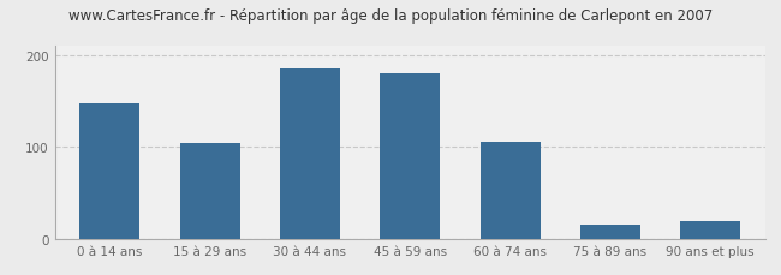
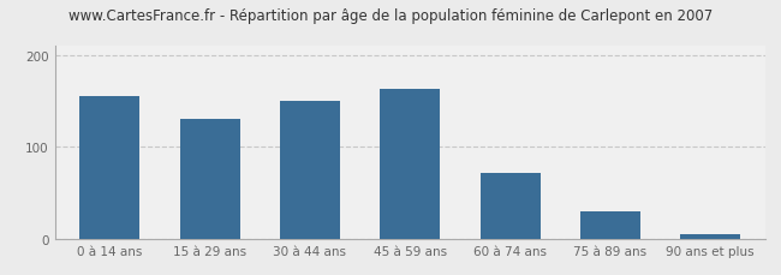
0 à 14 ans: 148 -> 155
15 à 29 ans: 104 -> 130
30 à 44 ans: 186 -> 150
45 à 59 ans: 180 -> 163
60 à 74 ans: 106 -> 72
75 à 89 ans: 16 -> 30
90 ans et plus: 20 -> 5
